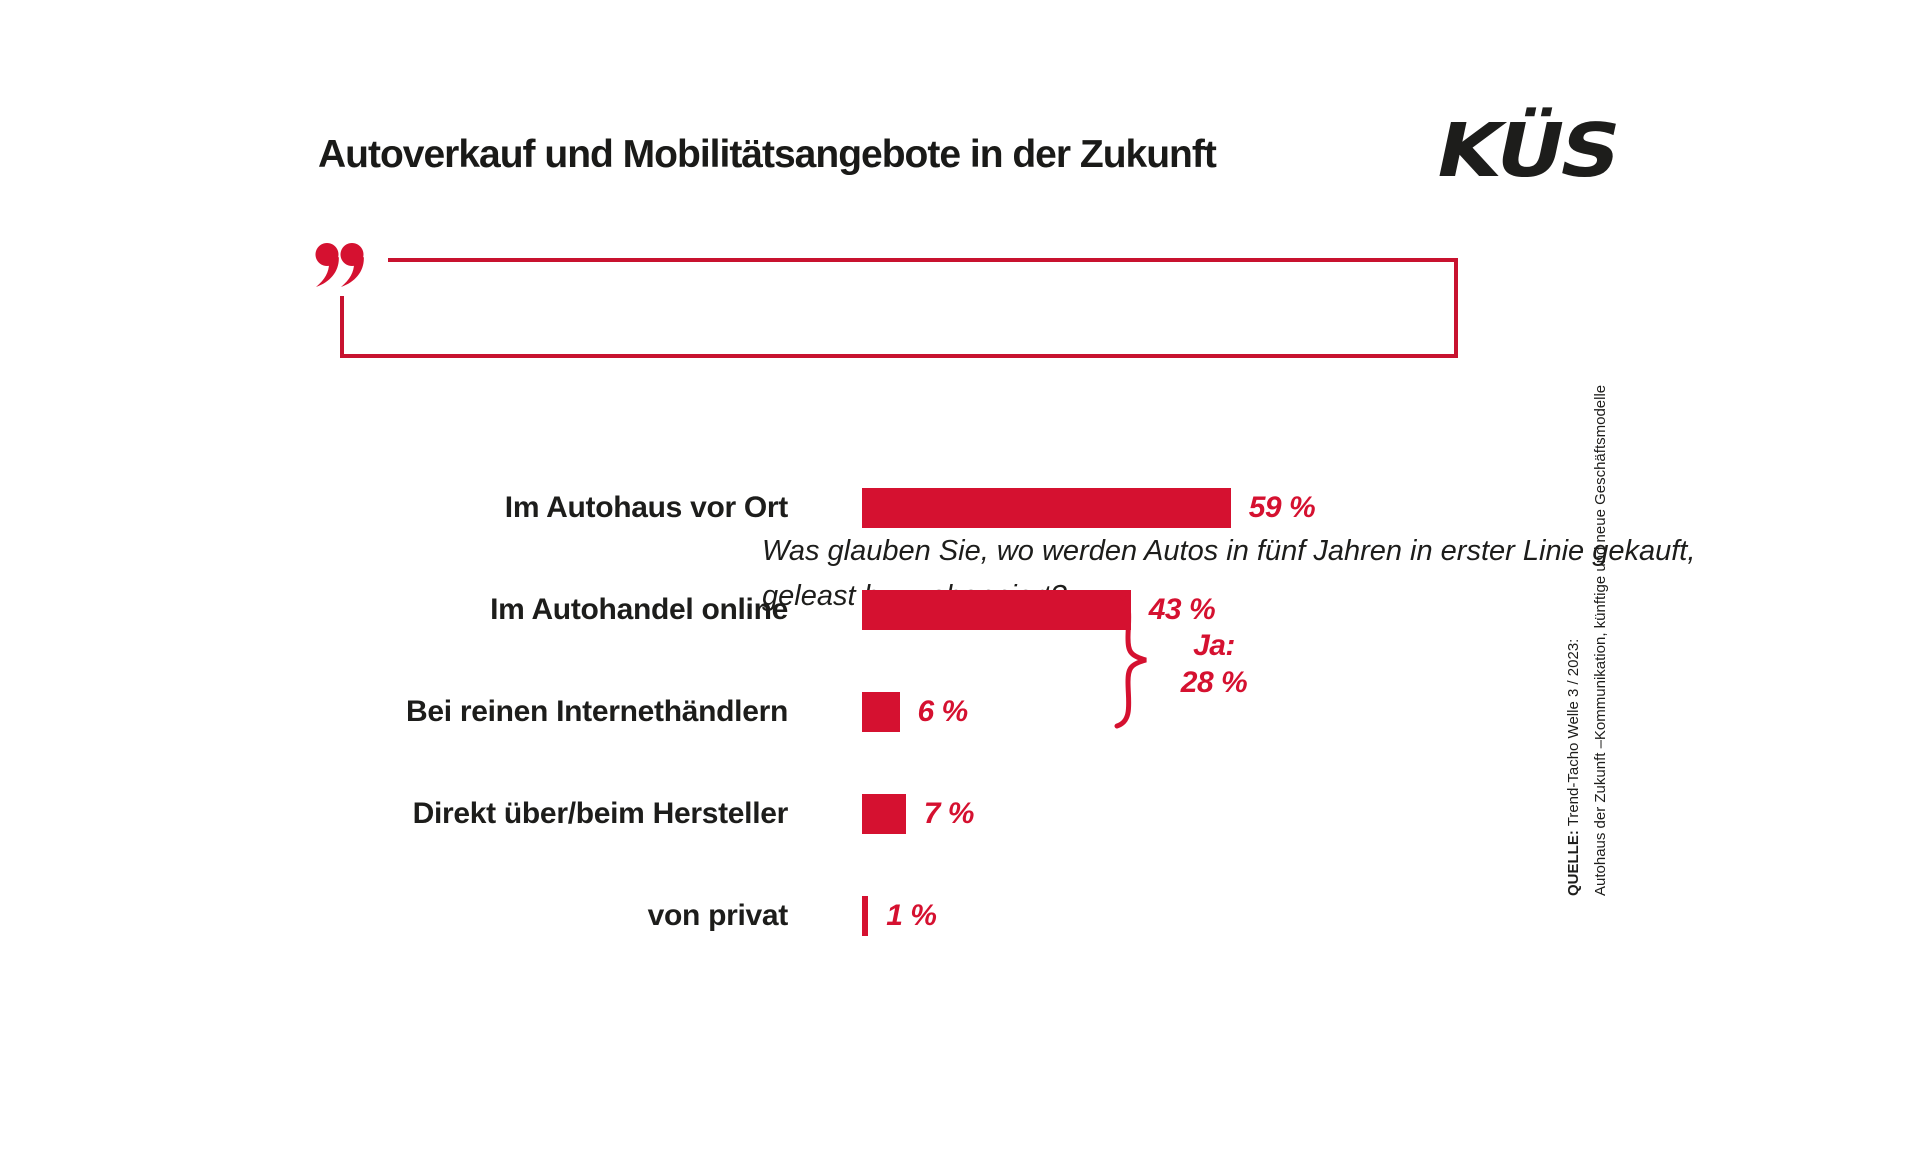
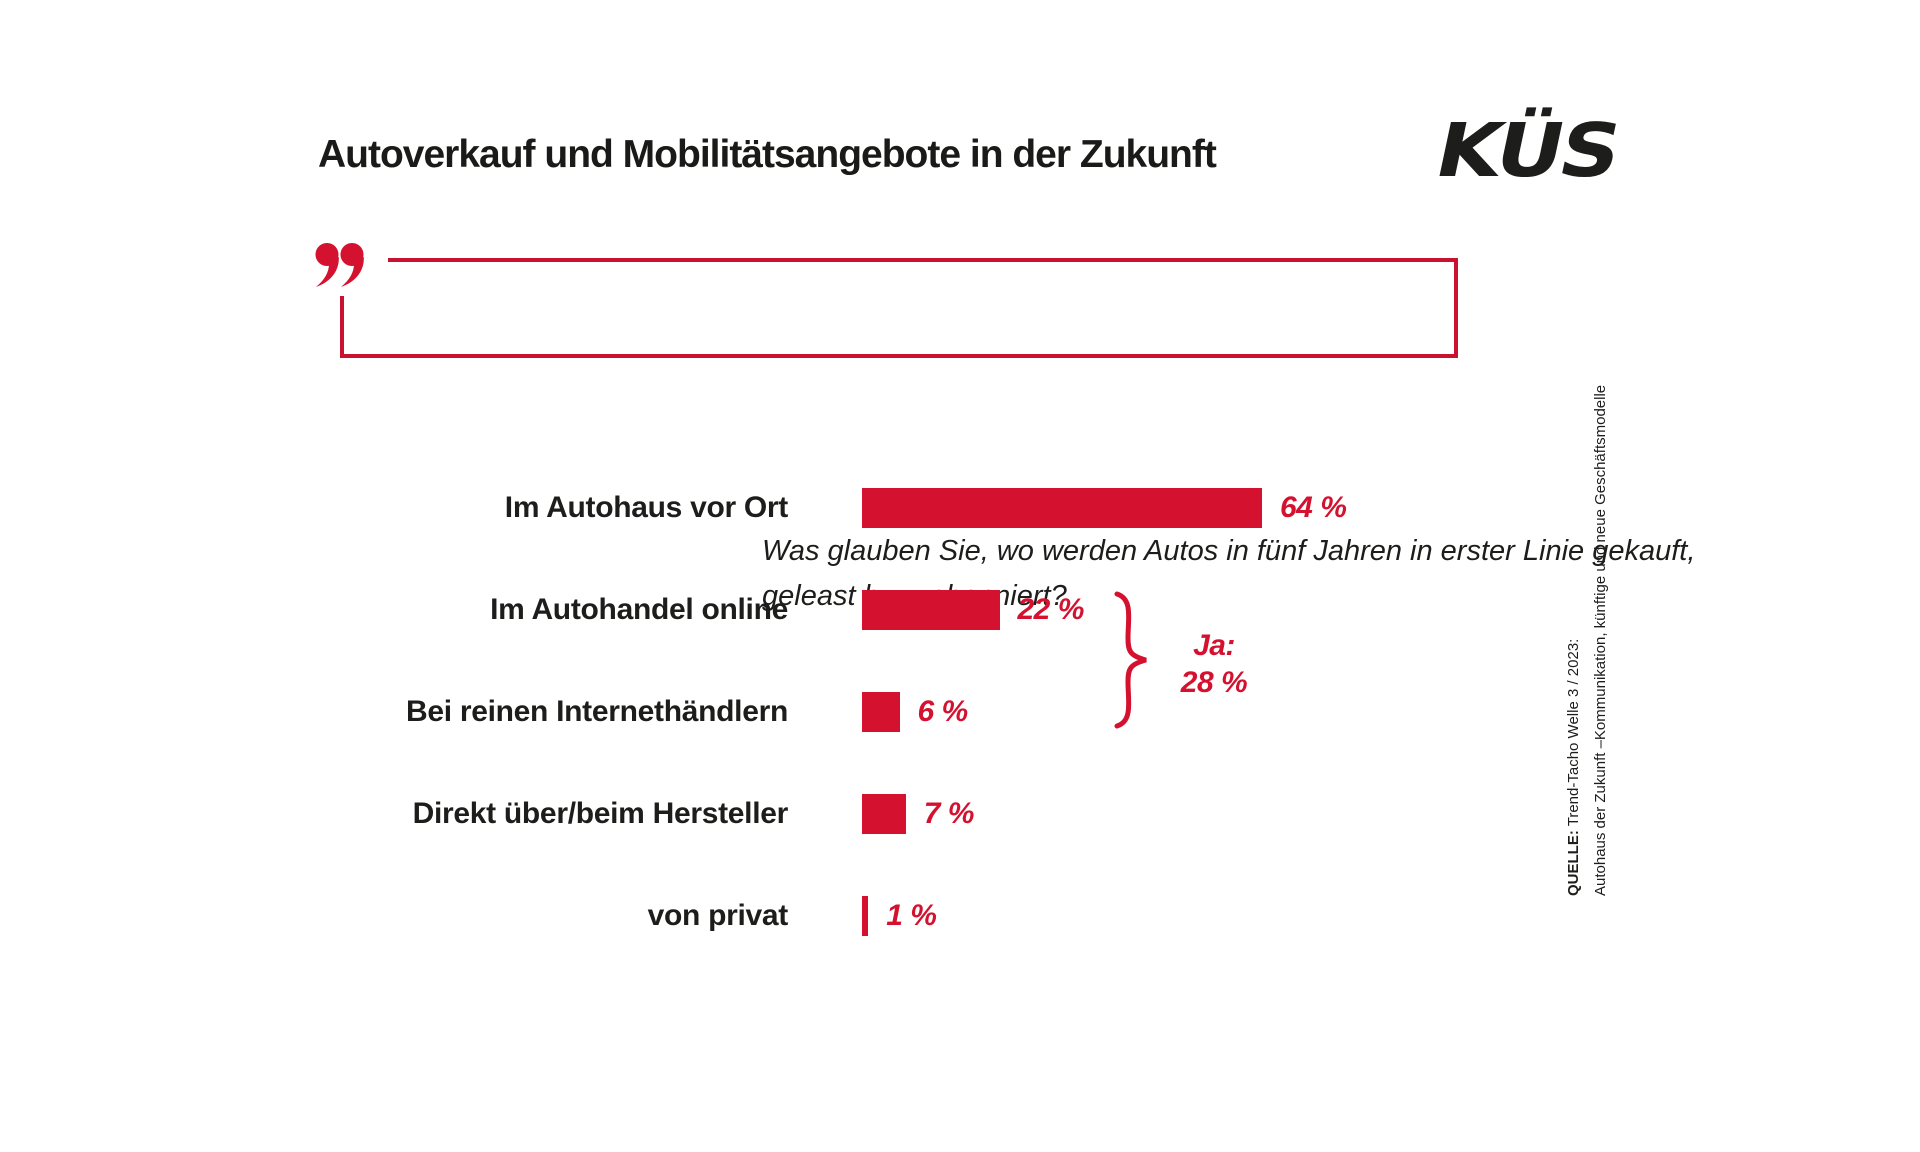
Im Autohaus vor Ort: 59 -> 64
Im Autohandel online: 43 -> 22
